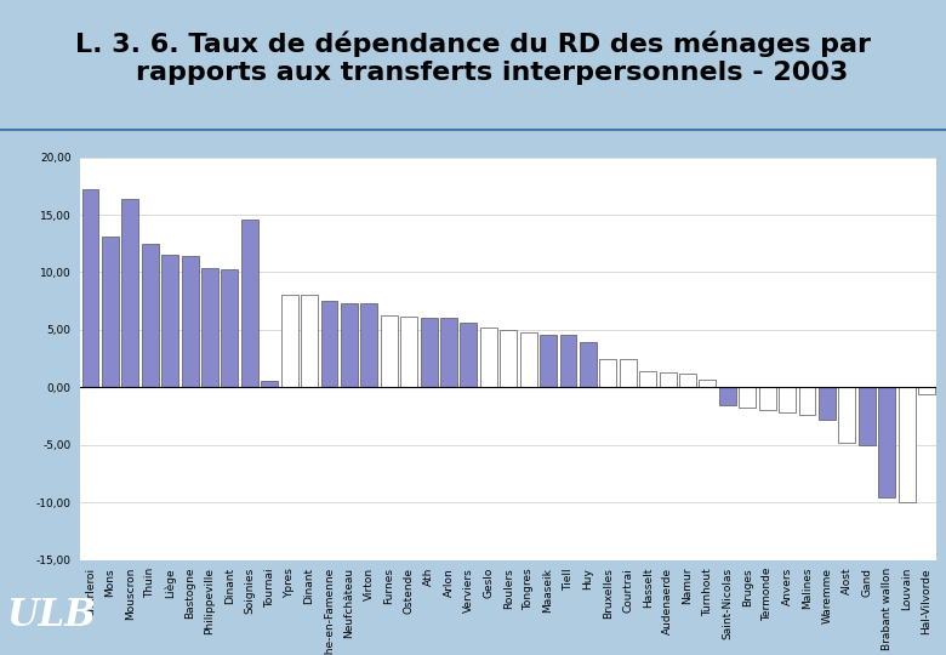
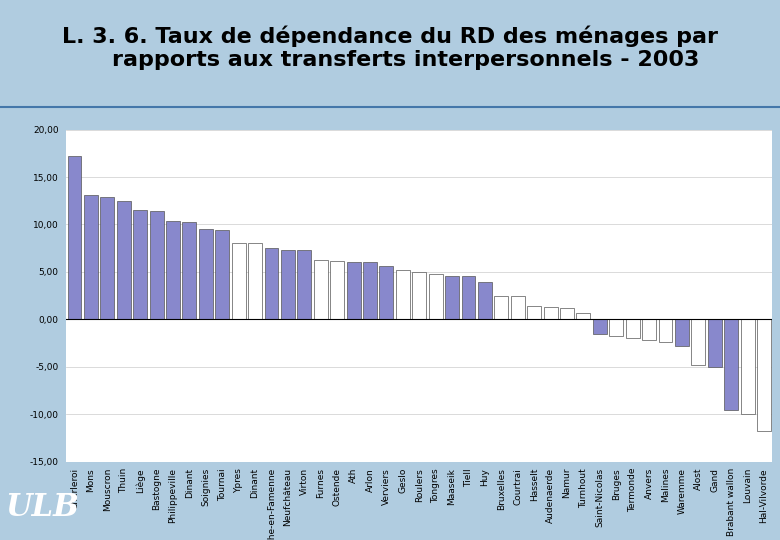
Mouscron: 16,4 -> 12,9
Soignies: 14,6 -> 9,5
Tournai: 0,6 -> 9,4
Hal-Vilvorde: -0,6 -> -11,8
